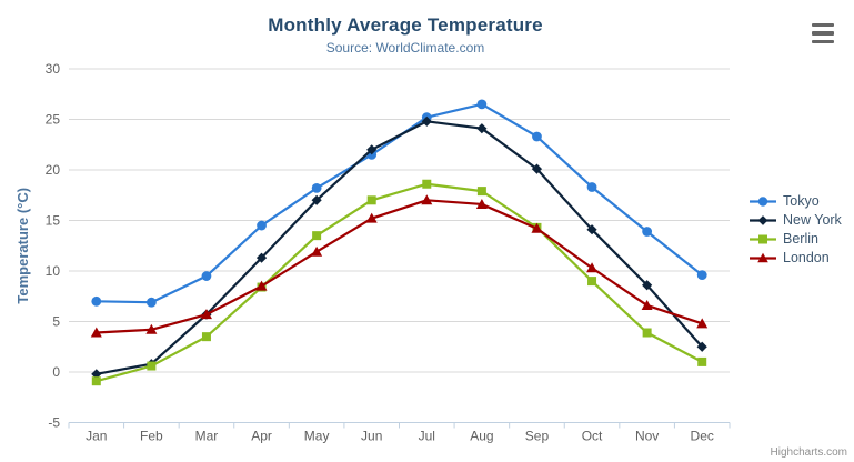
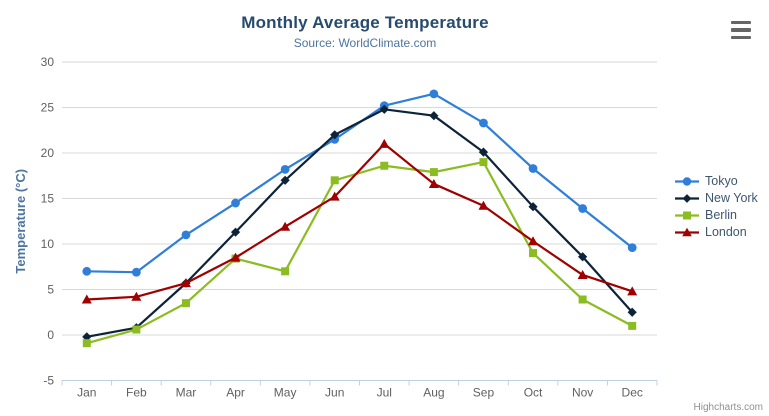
Tokyo/Mar: 10 -> 11
Berlin/May: 14 -> 7
London/Jul: 17 -> 21
Berlin/Sep: 14 -> 19
